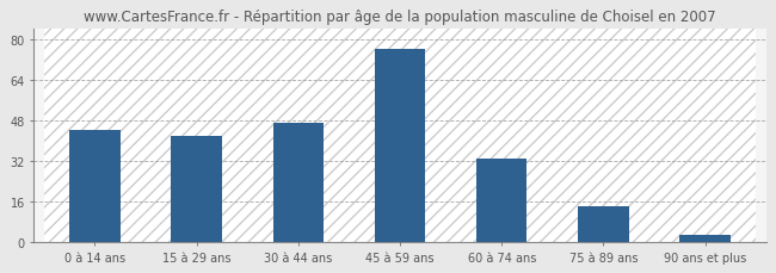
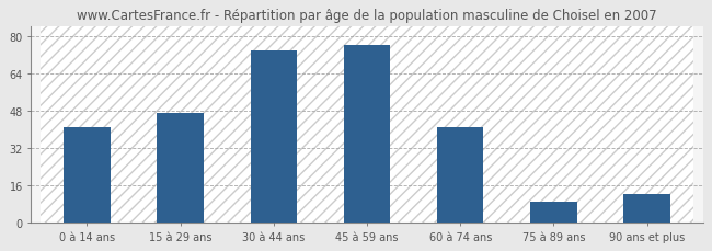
0 à 14 ans: 44 -> 41
15 à 29 ans: 42 -> 47
30 à 44 ans: 47 -> 74
60 à 74 ans: 33 -> 41
75 à 89 ans: 14 -> 9
90 ans et plus: 3 -> 12
